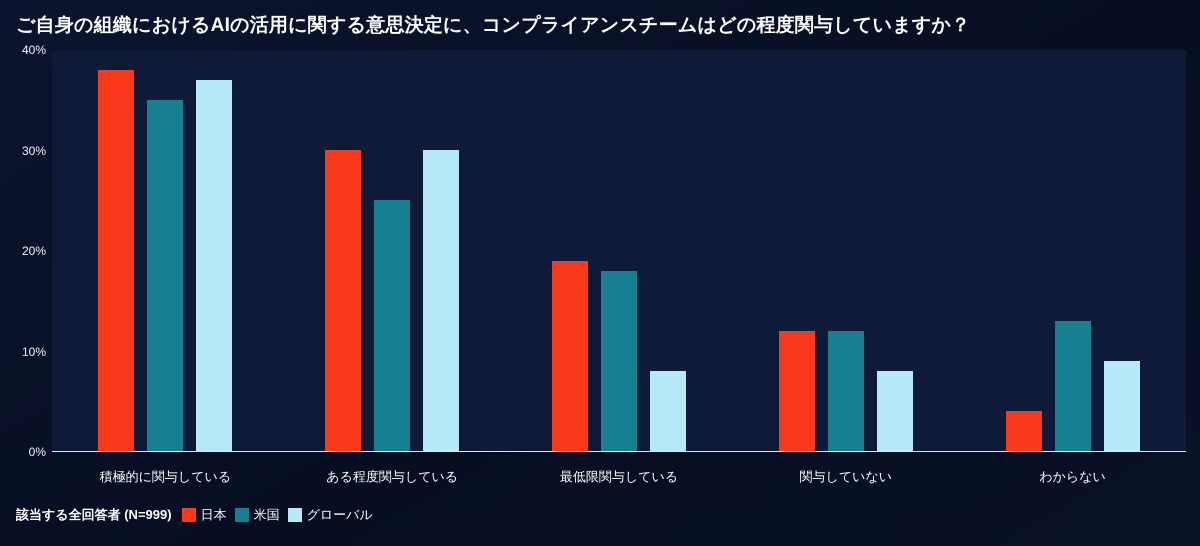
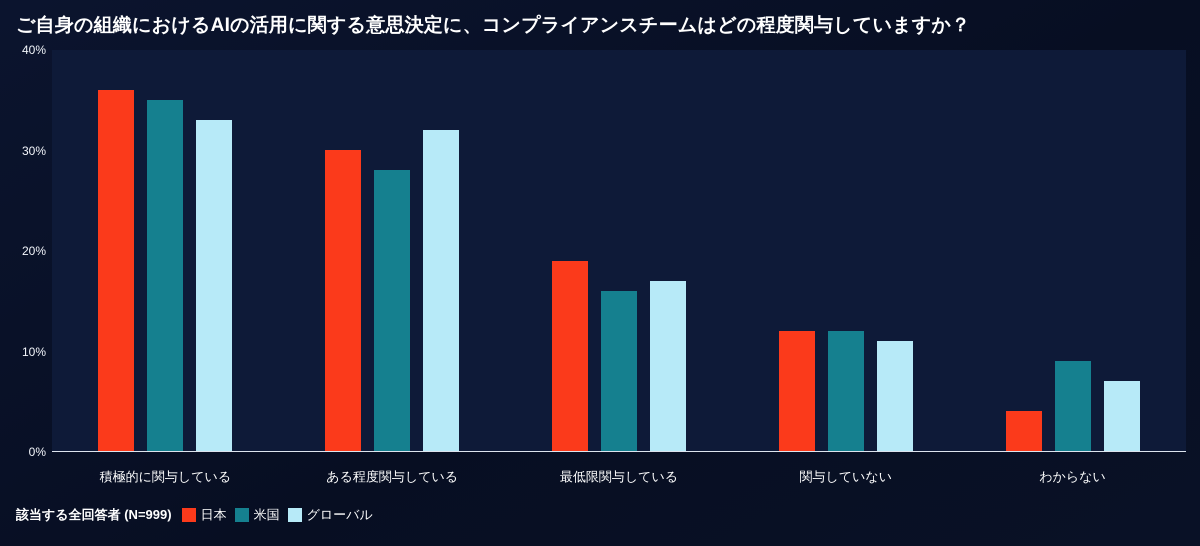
日本/積極的に関与している: 38% -> 36%
グローバル/積極的に関与している: 37% -> 33%
米国/ある程度関与している: 25% -> 28%
グローバル/ある程度関与している: 30% -> 32%
米国/最低限関与している: 18% -> 16%
グローバル/最低限関与している: 8% -> 17%
グローバル/関与していない: 8% -> 11%
米国/わからない: 13% -> 9%
グローバル/わからない: 9% -> 7%
